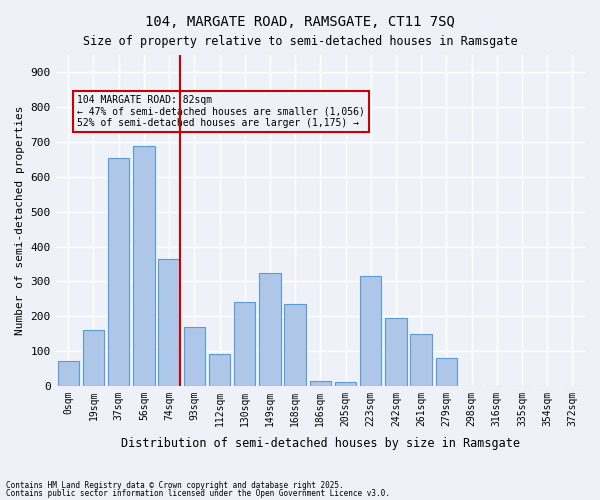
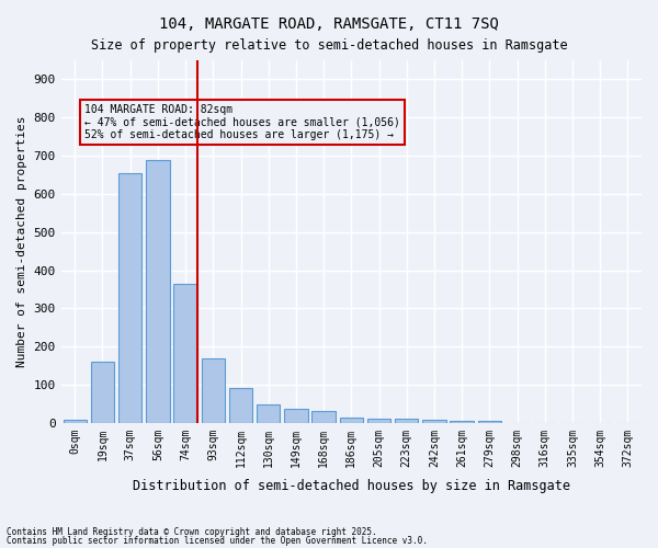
0sqm: 70 -> 7
130sqm: 240 -> 48
149sqm: 325 -> 38
168sqm: 235 -> 30
223sqm: 315 -> 10
242sqm: 195 -> 9
261sqm: 150 -> 5
279sqm: 80 -> 4
